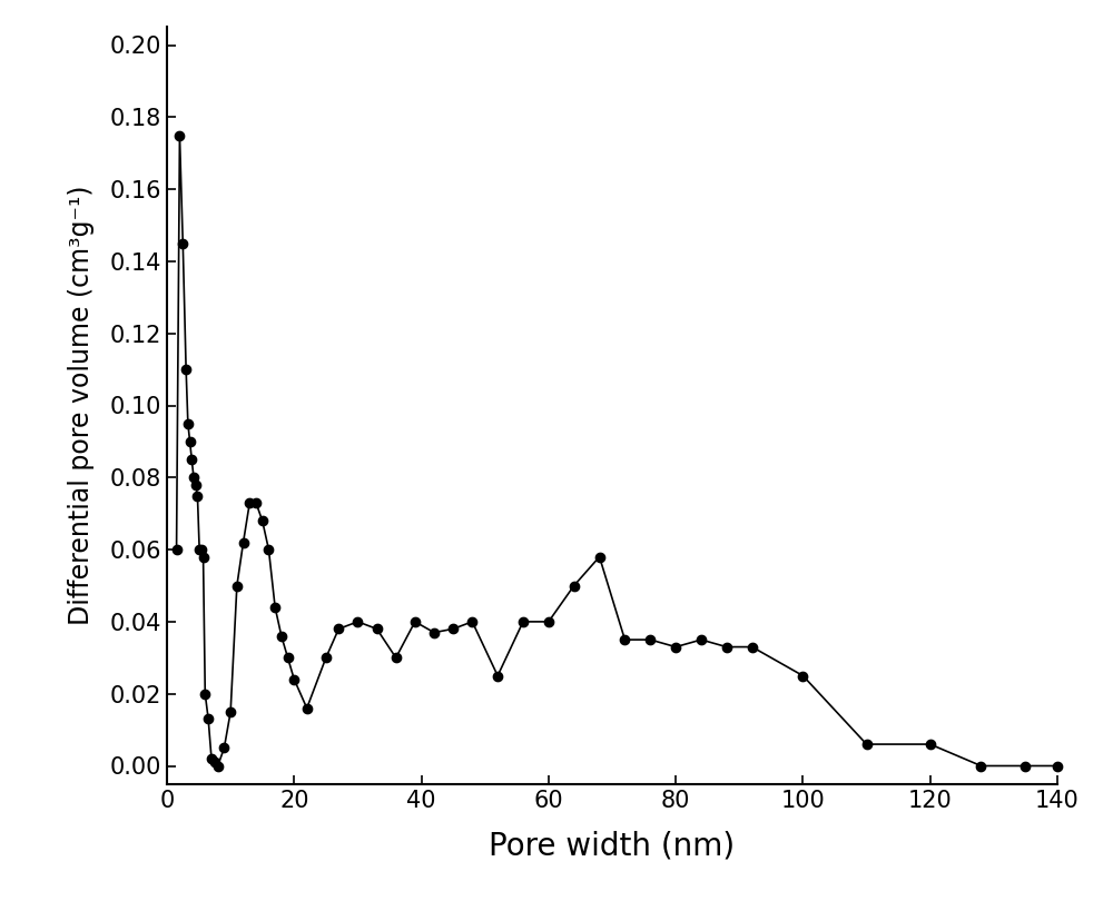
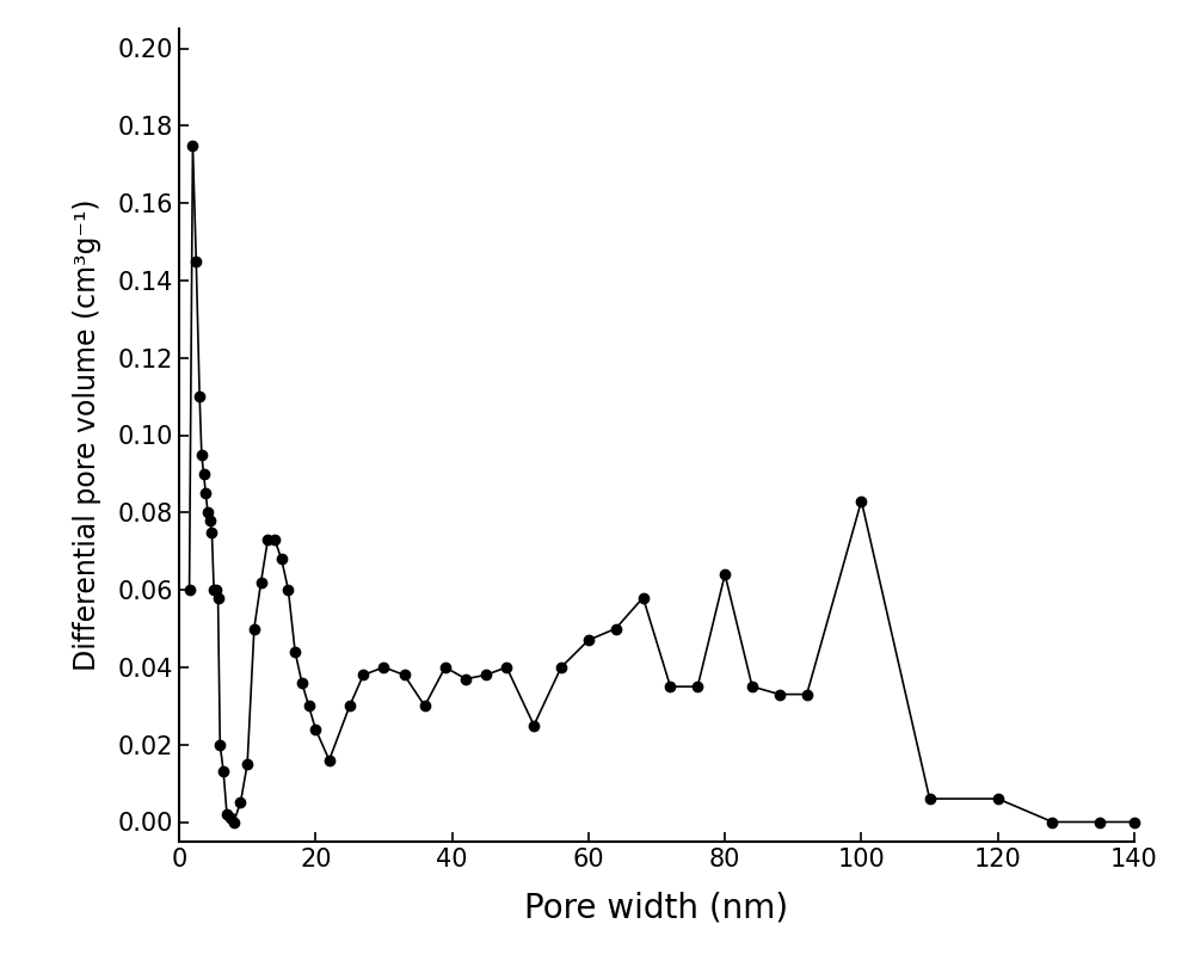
60: 0.040 -> 0.047
80: 0.033 -> 0.064
100: 0.025 -> 0.083
